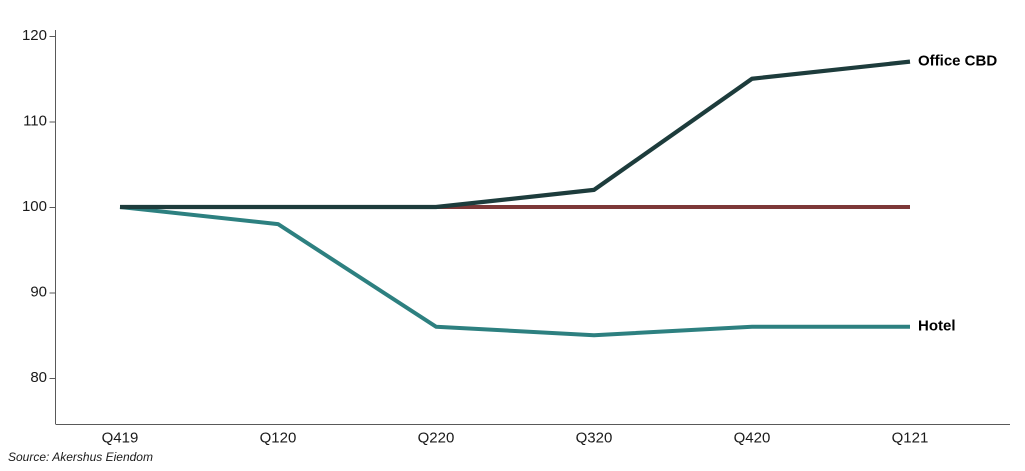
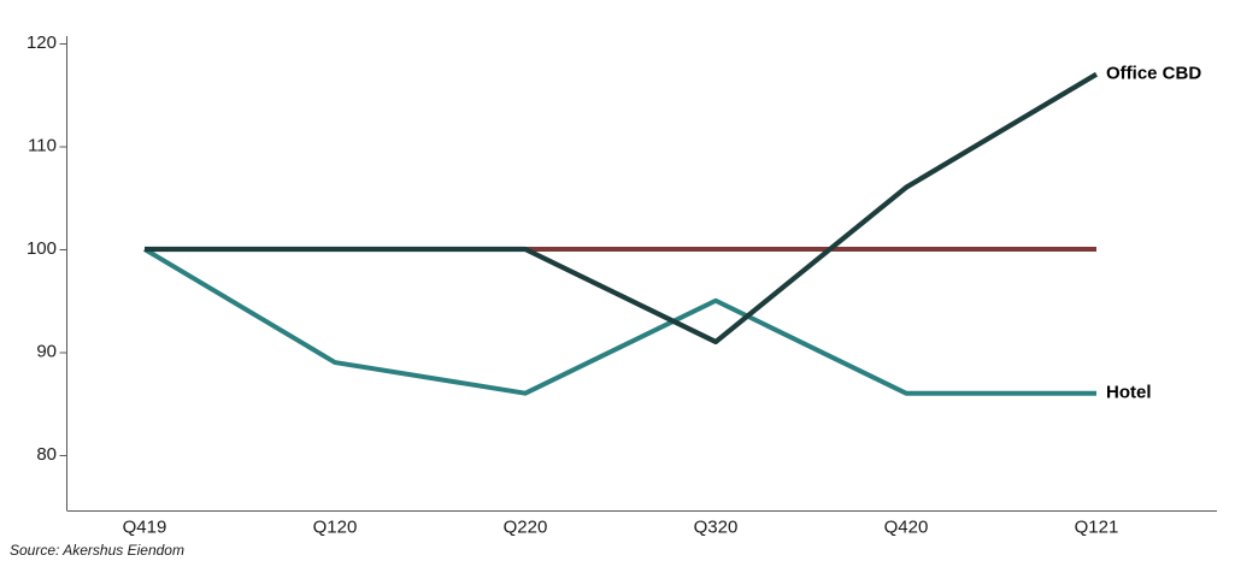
Hotel/Q120: 98 -> 89
Office CBD/Q320: 102 -> 91
Hotel/Q320: 85 -> 95
Office CBD/Q420: 115 -> 106
